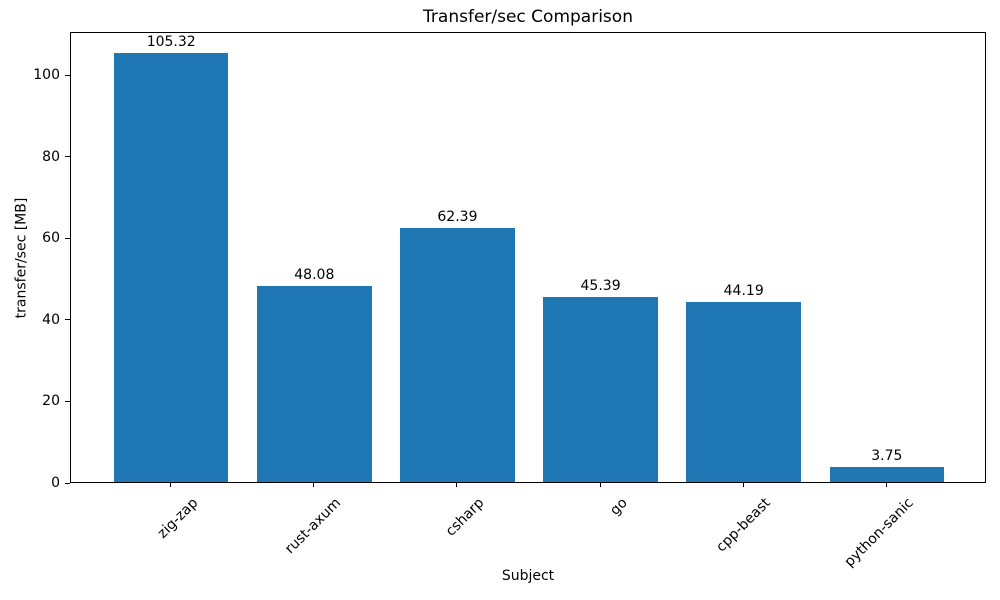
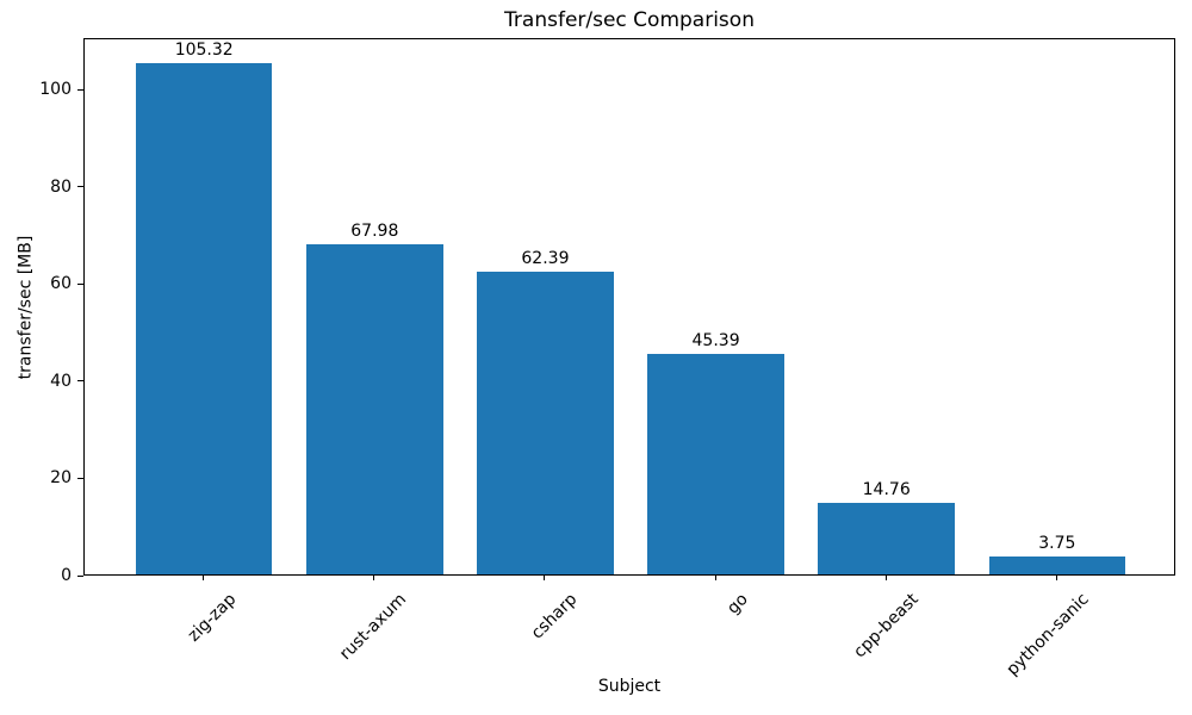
rust-axum: 48.08 -> 67.98
cpp-beast: 44.19 -> 14.76
